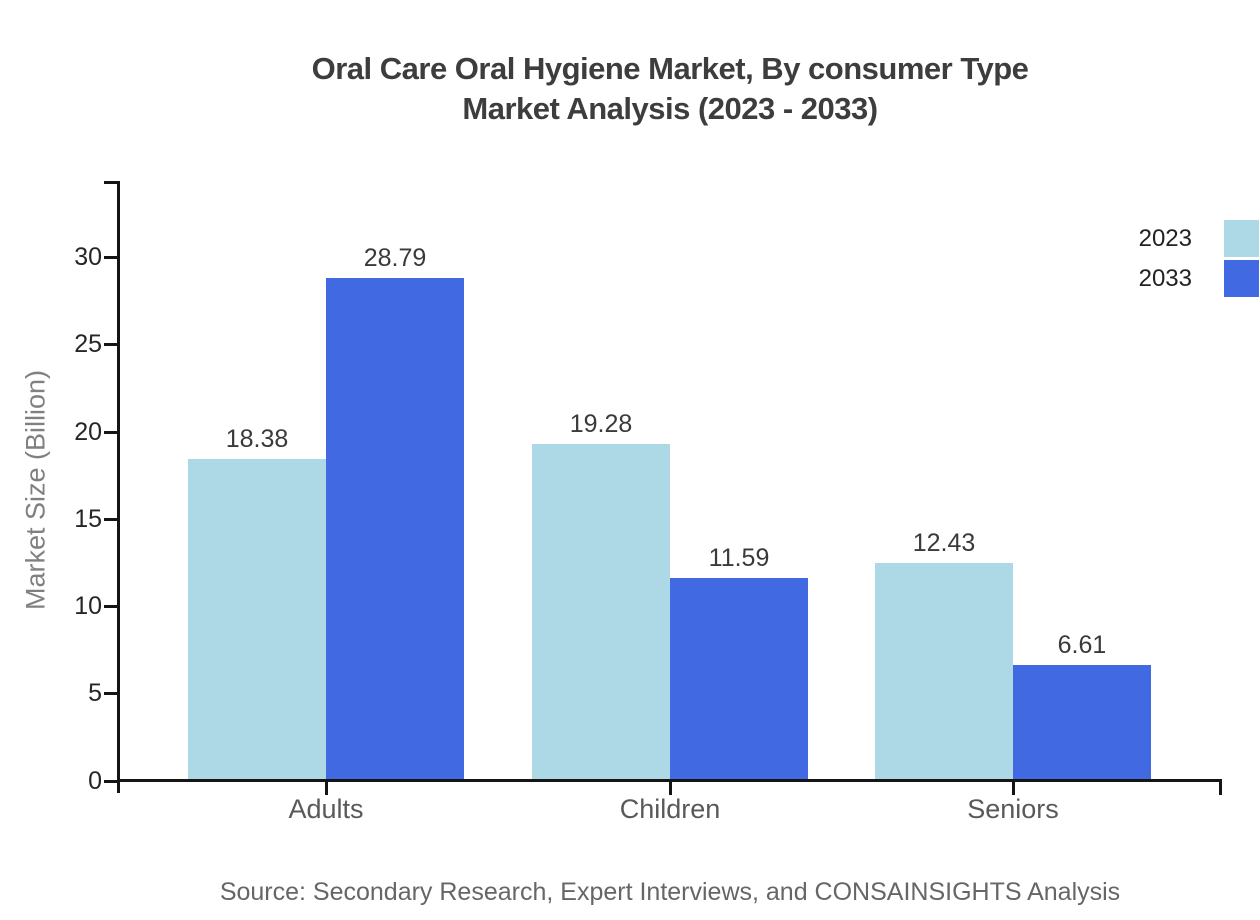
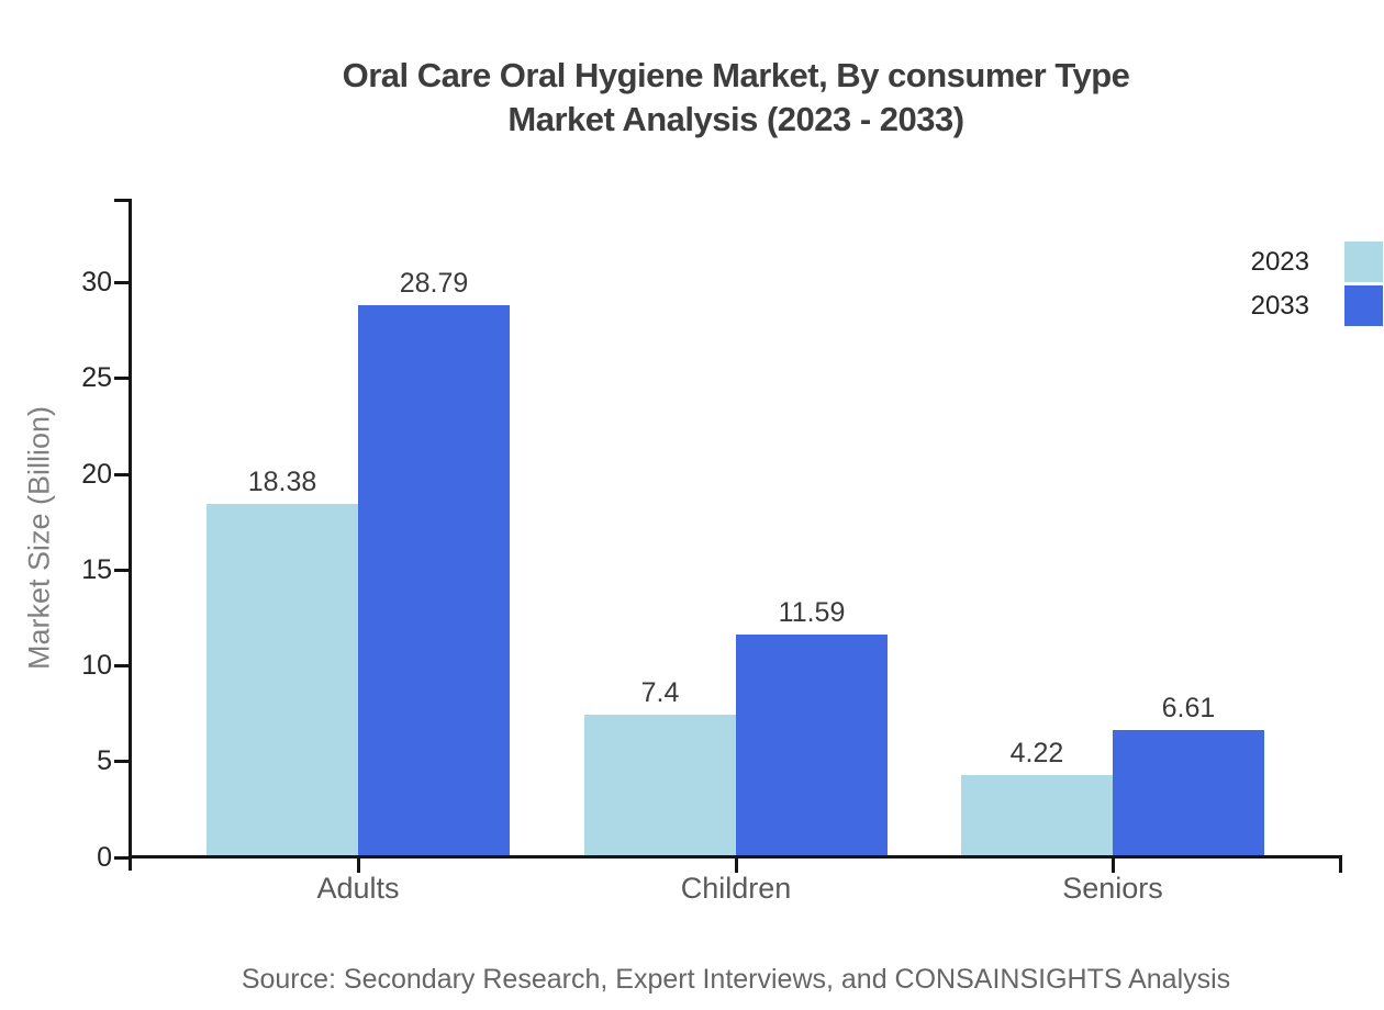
2023/Children: 19.28 -> 7.4
2023/Seniors: 12.43 -> 4.22
